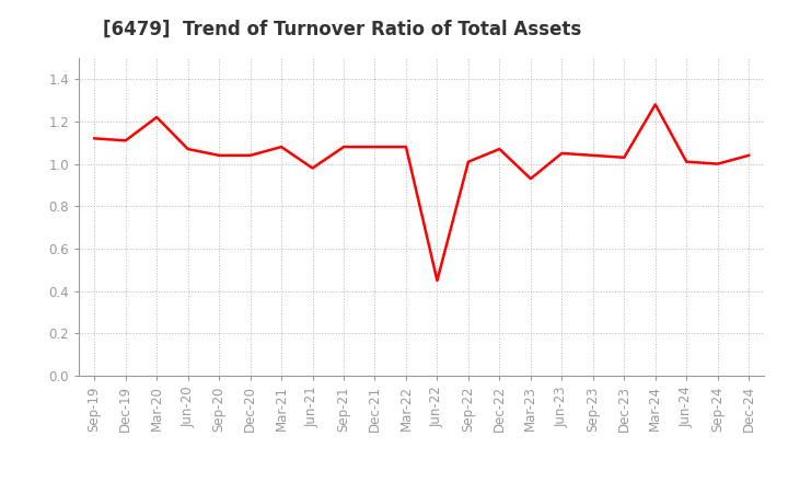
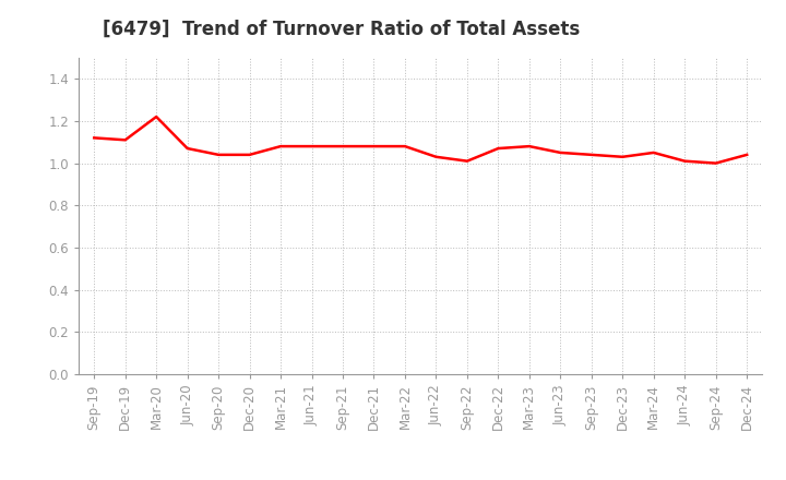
Jun-21: 0.98 -> 1.08
Jun-22: 0.45 -> 1.03
Mar-23: 0.93 -> 1.08
Mar-24: 1.28 -> 1.05
